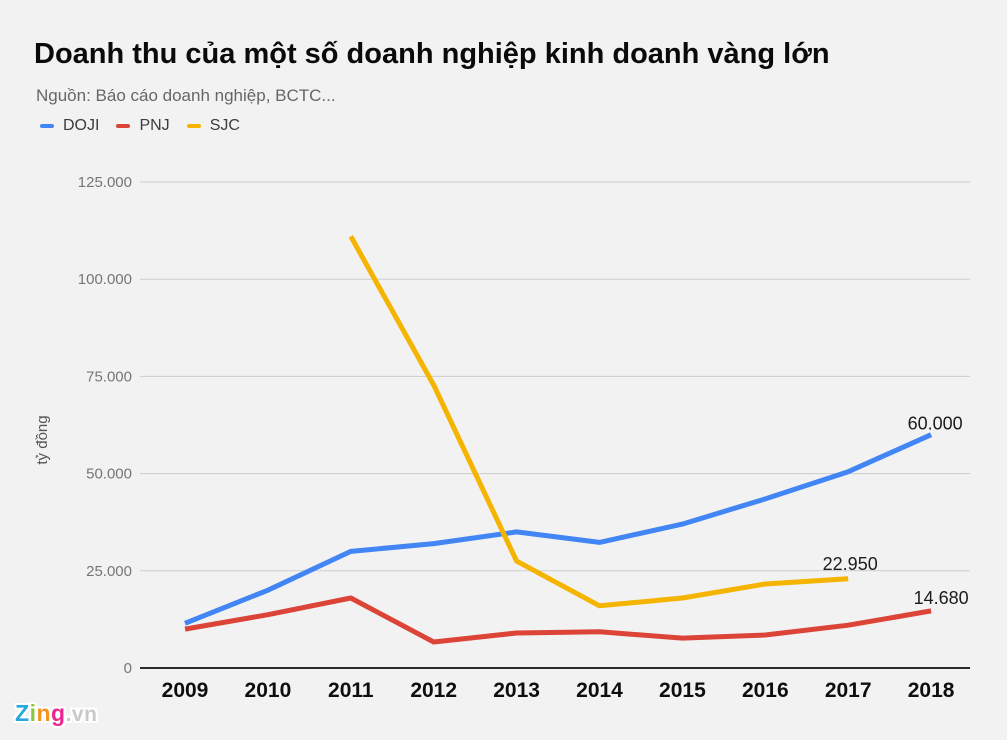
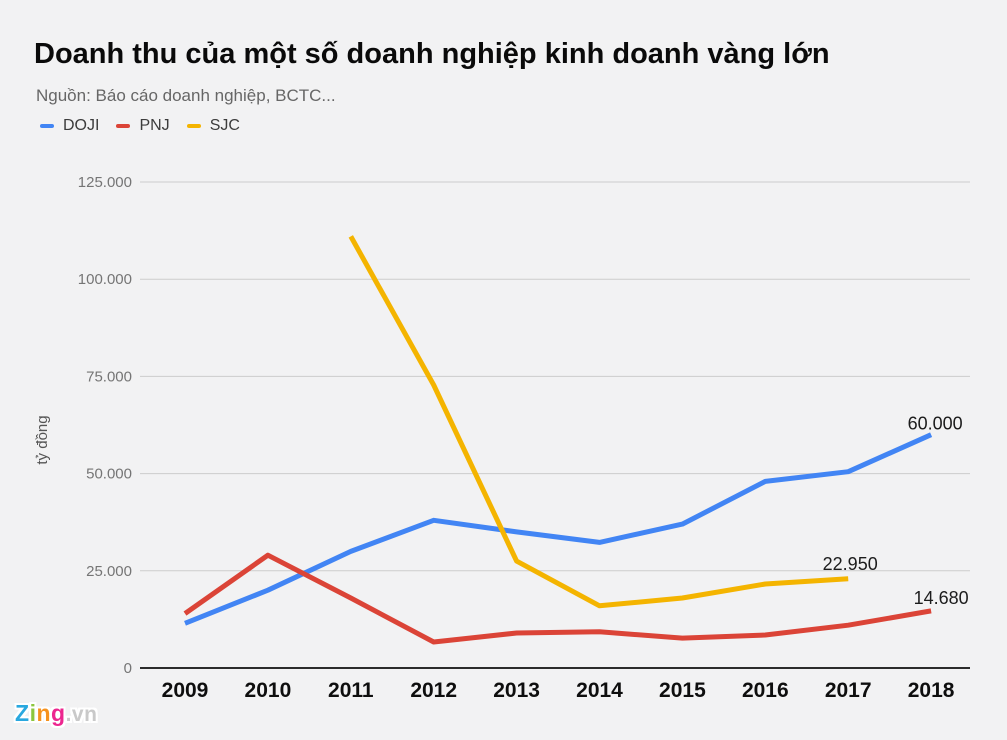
PNJ/2009: 10000 -> 14000
PNJ/2010: 14000 -> 29000
DOJI/2012: 32000 -> 38000
DOJI/2016: 44000 -> 48000
